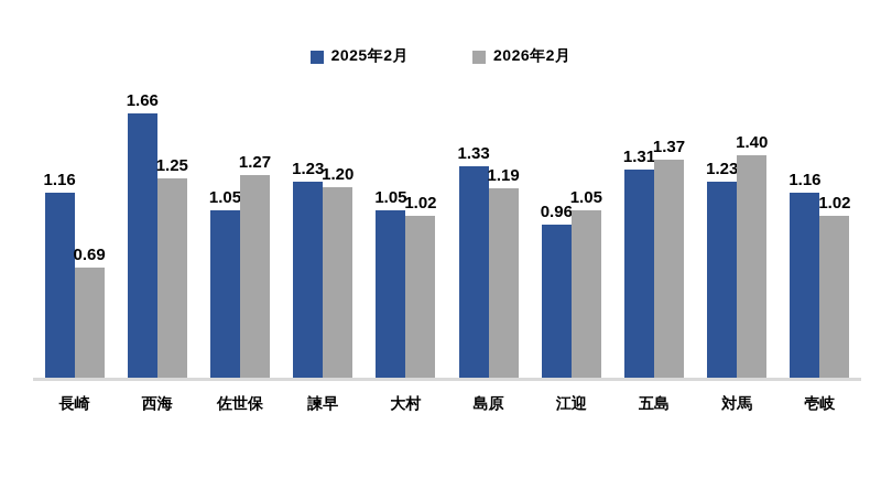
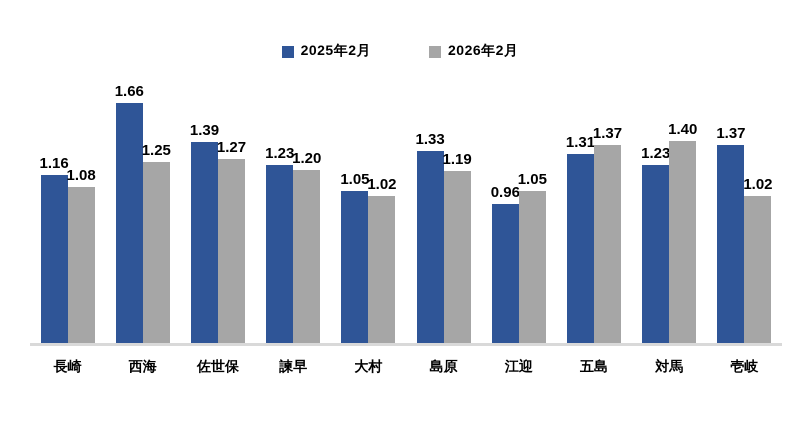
2026年2月/長崎: 0.69 -> 1.08
2025年2月/佐世保: 1.05 -> 1.39
2025年2月/壱岐: 1.16 -> 1.37
